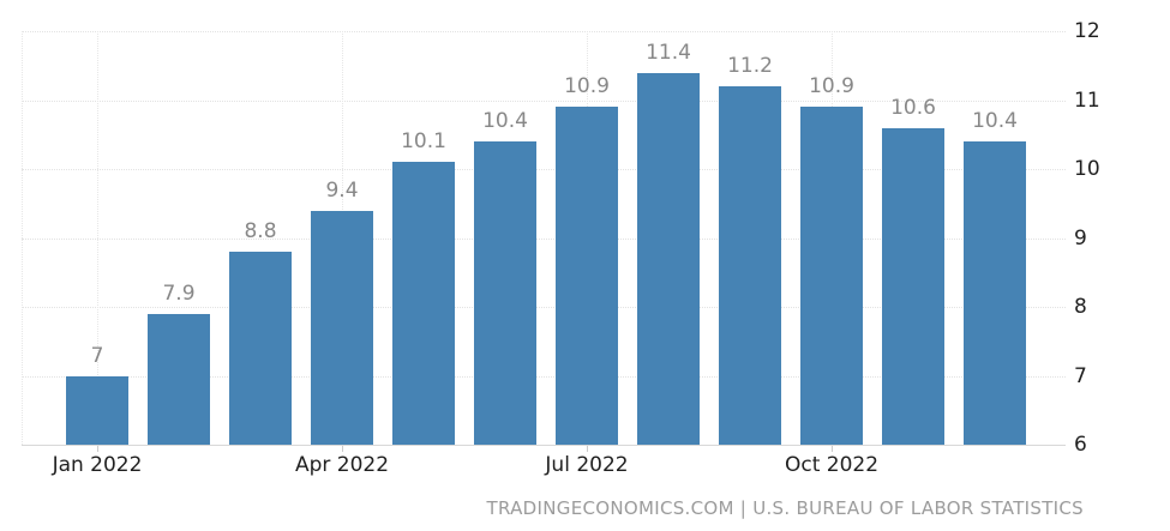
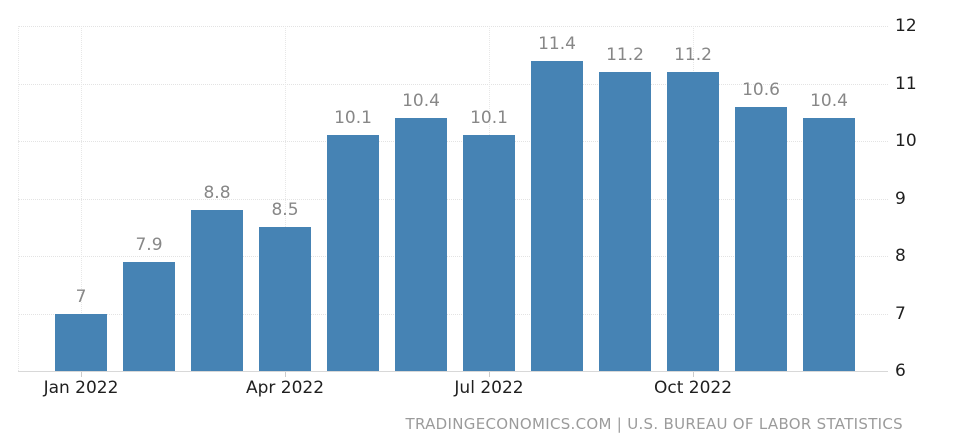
Apr 2022: 9.4 -> 8.5
Jul 2022: 10.9 -> 10.1
Oct 2022: 10.9 -> 11.2
